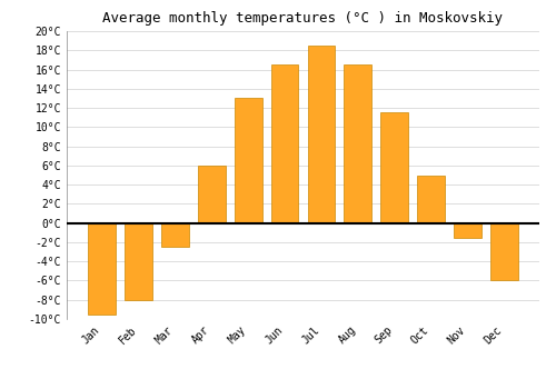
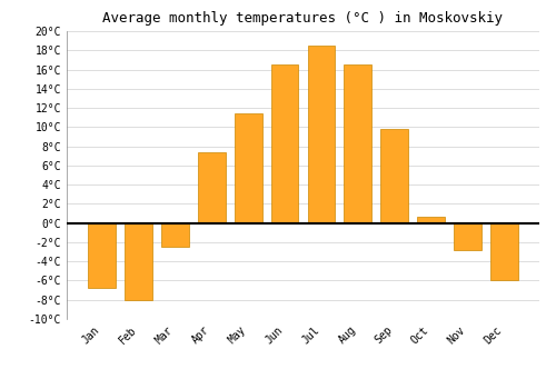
Jan: -9.5°C -> -6.8°C
Apr: 6.0°C -> 7.4°C
May: 13.0°C -> 11.4°C
Sep: 11.5°C -> 9.8°C
Oct: 5.0°C -> 0.6°C
Nov: -1.5°C -> -2.8°C
